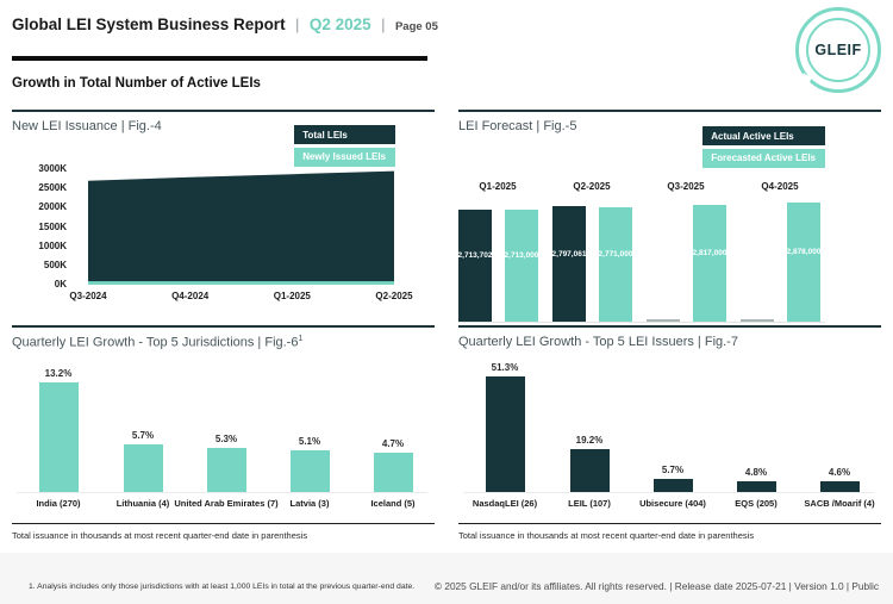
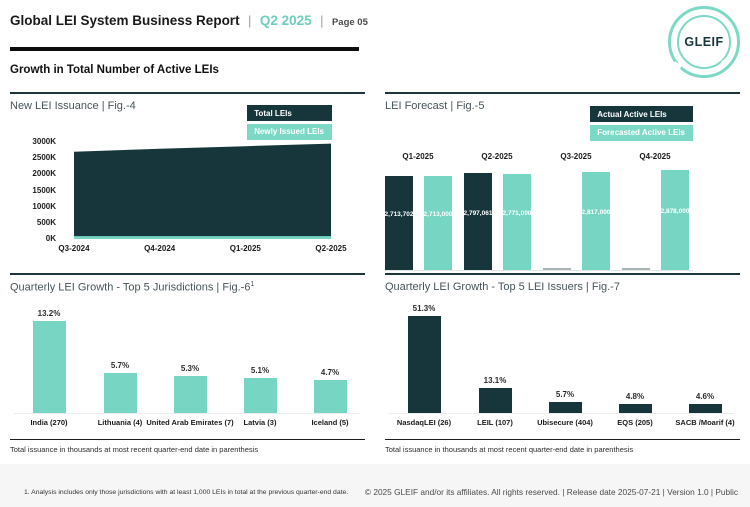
Quarterly LEI Growth - Top 5 LEI Issuers | Fig.-7/LEIL (107): 19.2% -> 13.1%
